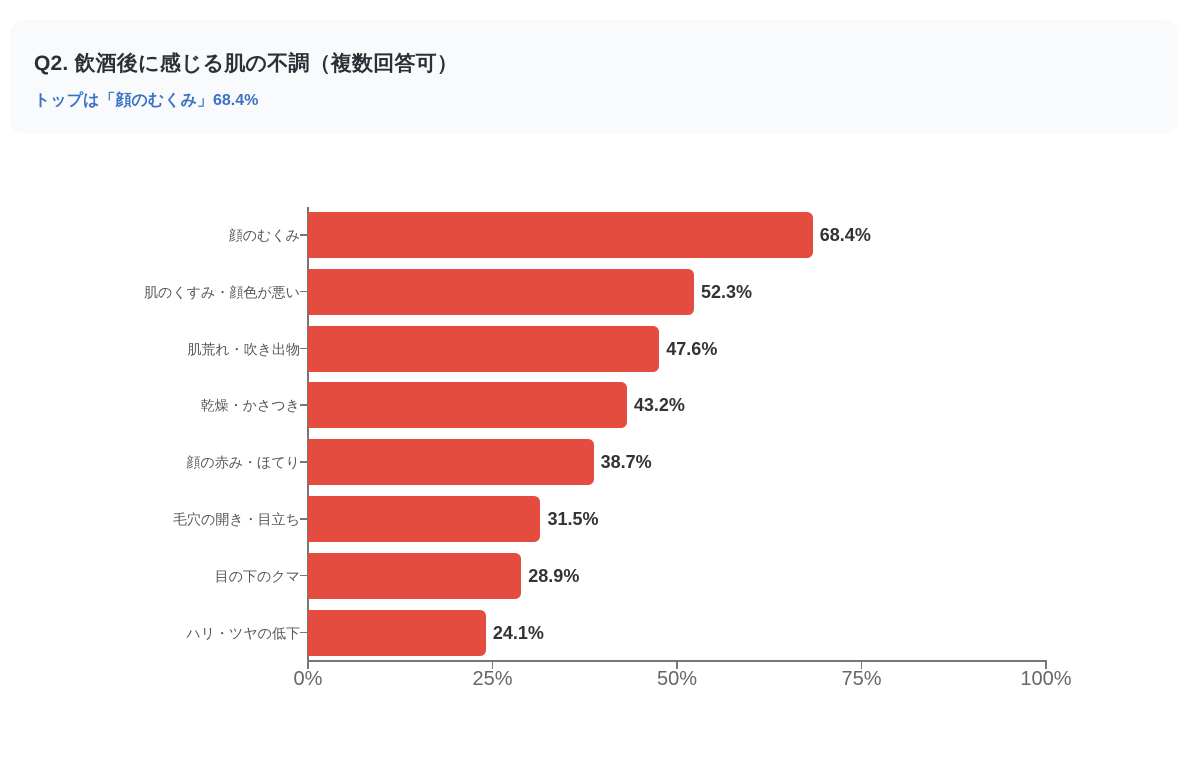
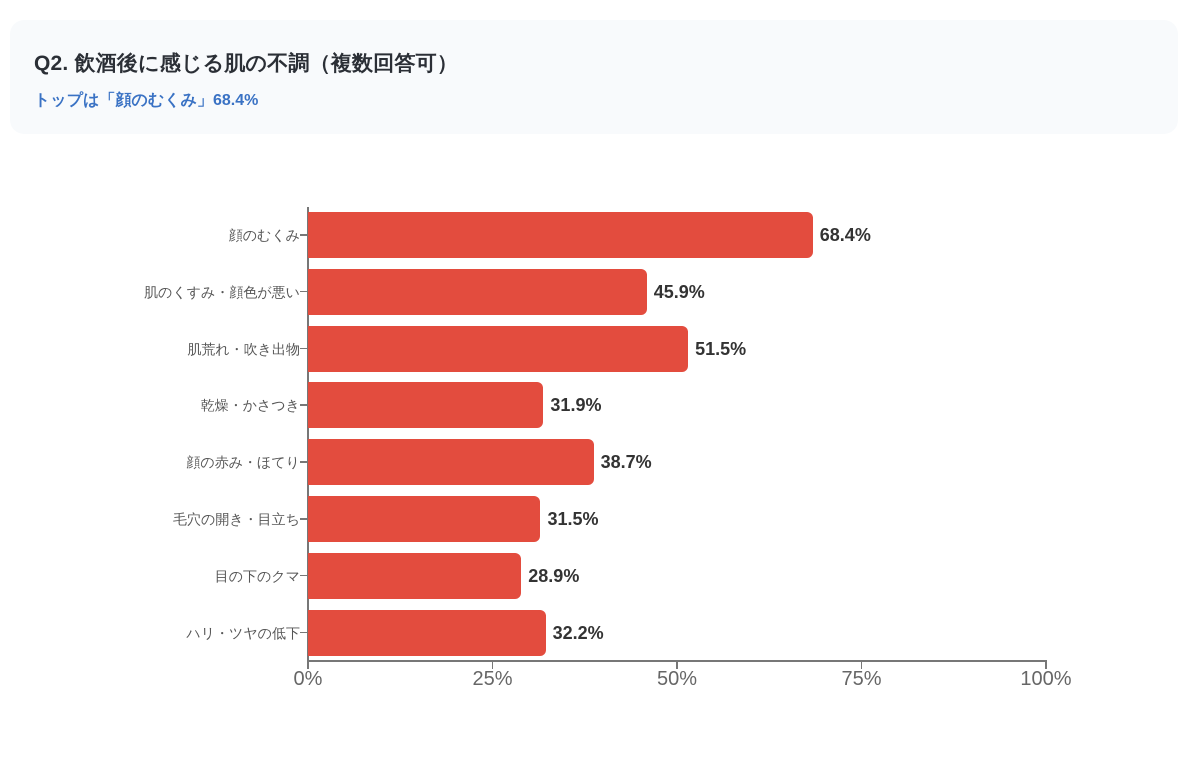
肌のくすみ・顔色が悪い: 52.3% -> 45.9%
肌荒れ・吹き出物: 47.6% -> 51.5%
乾燥・かさつき: 43.2% -> 31.9%
ハリ・ツヤの低下: 24.1% -> 32.2%
